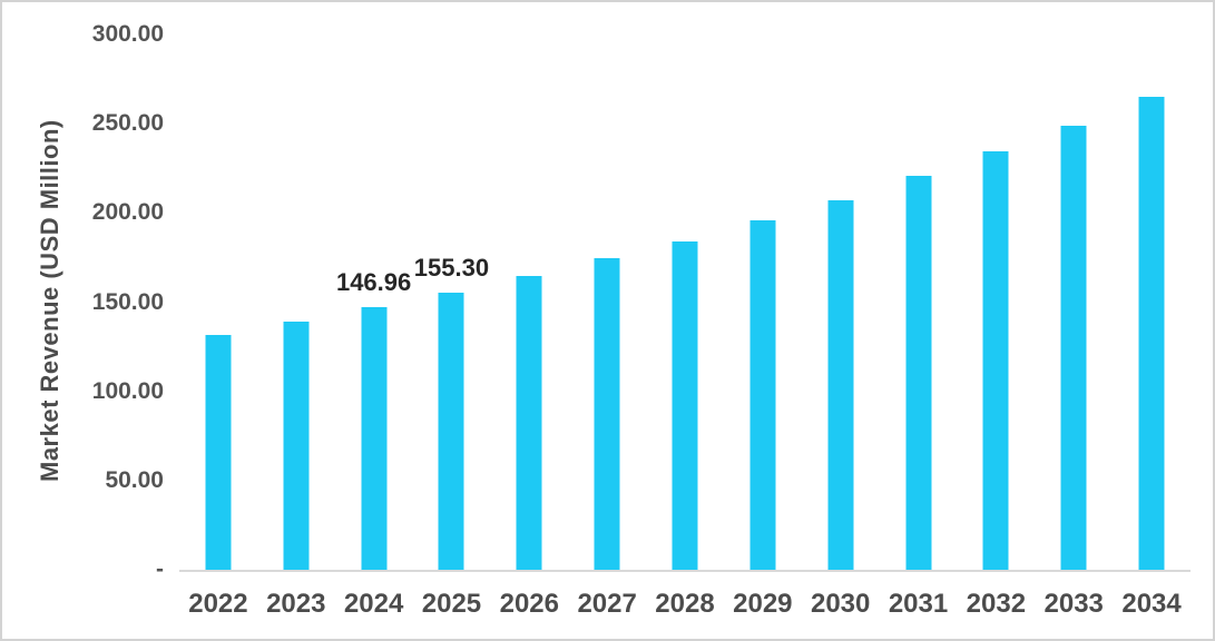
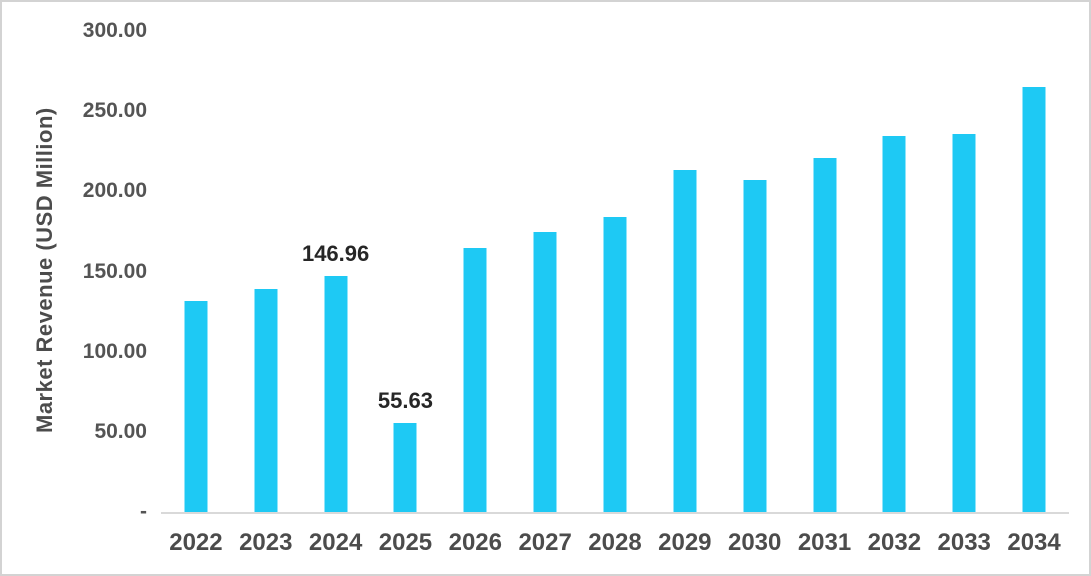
2025: 155.30 -> 55.63
2029: 196 -> 213
2033: 249 -> 236
